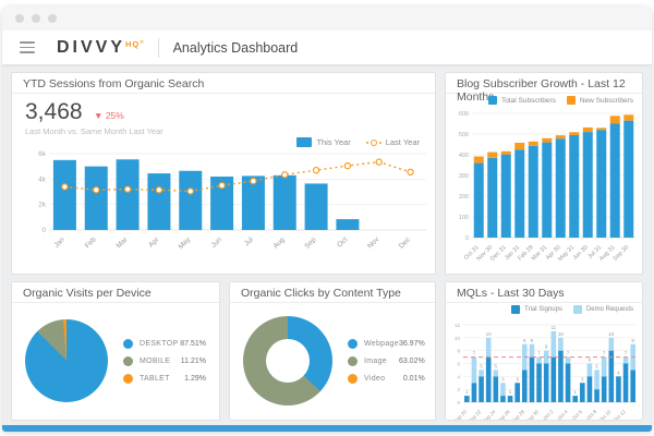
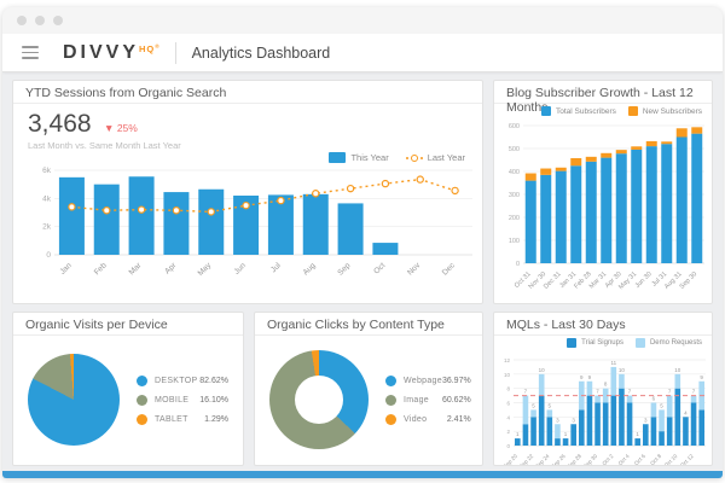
Organic Visits per Device/DESKTOP: 87.51% -> 82.62%
Organic Visits per Device/MOBILE: 11.21% -> 16.10%
Organic Clicks by Content Type/Image: 63.02% -> 60.62%
Organic Clicks by Content Type/Video: 0.01% -> 2.41%
